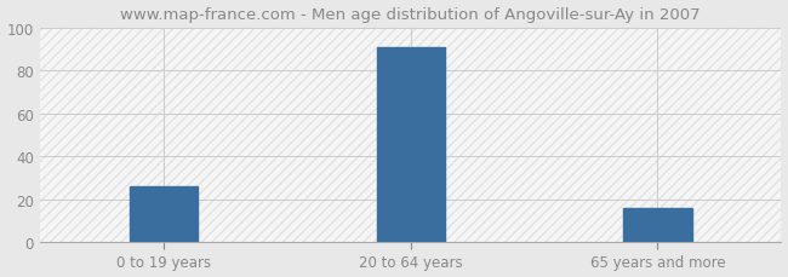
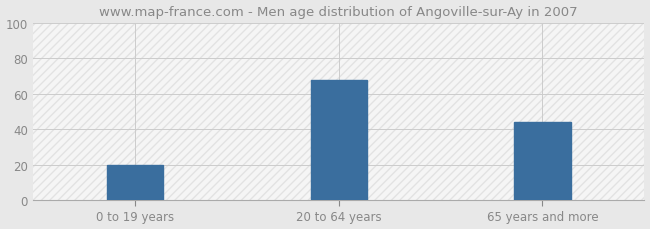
0 to 19 years: 26 -> 20
20 to 64 years: 91 -> 68
65 years and more: 16 -> 44
